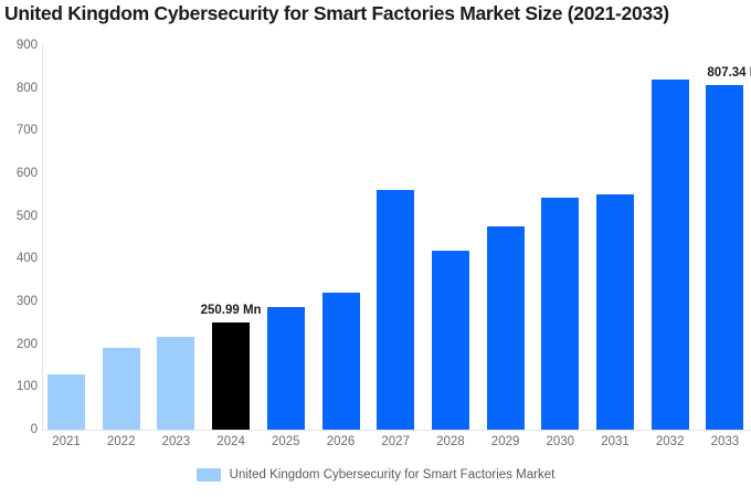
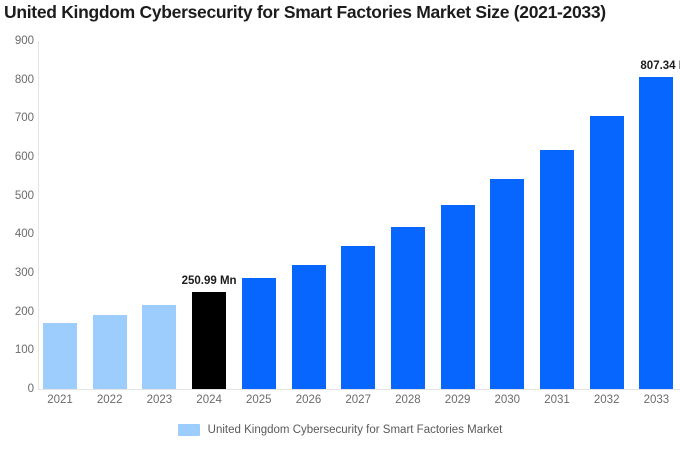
2021: 130 -> 170
2027: 560 -> 370
2031: 550 -> 620
2032: 820 -> 710
